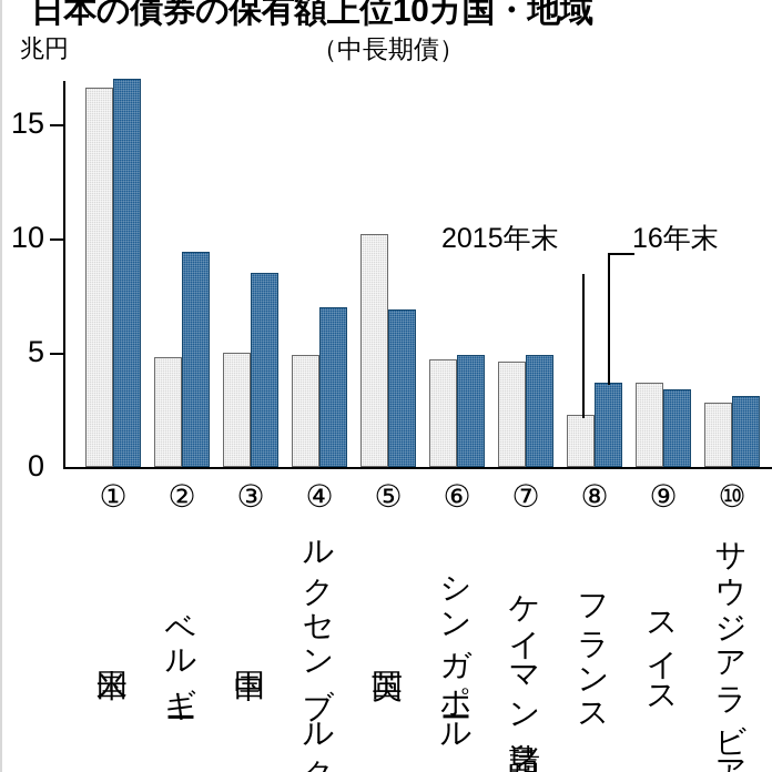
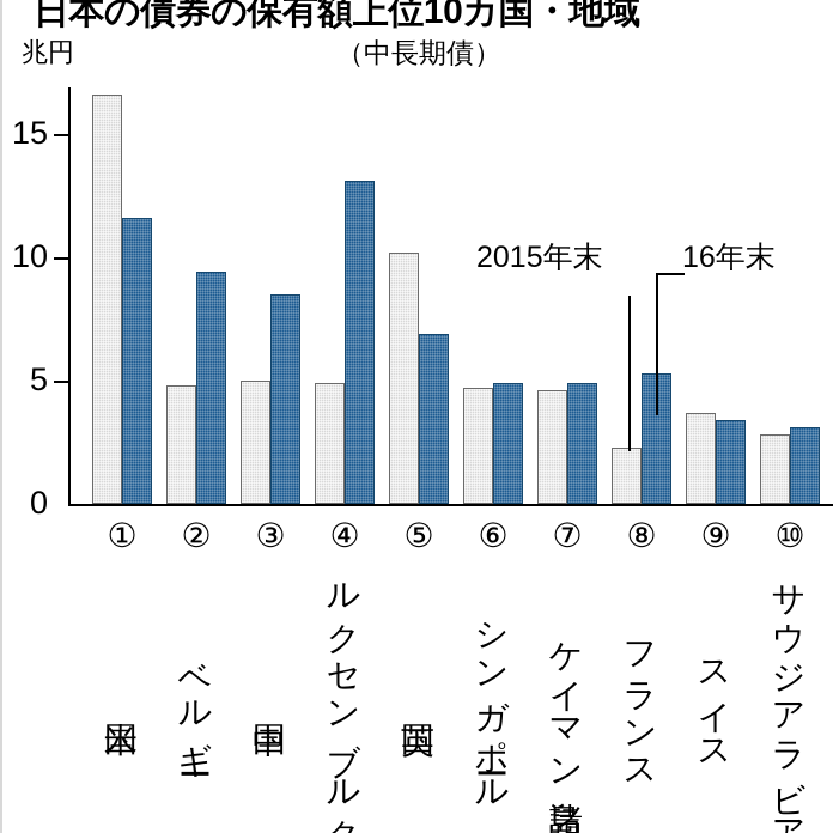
16年末/米国: 17.0 -> 11.6
16年末/ルクセンブルク: 7.0 -> 13.1
16年末/フランス: 3.7 -> 5.3
